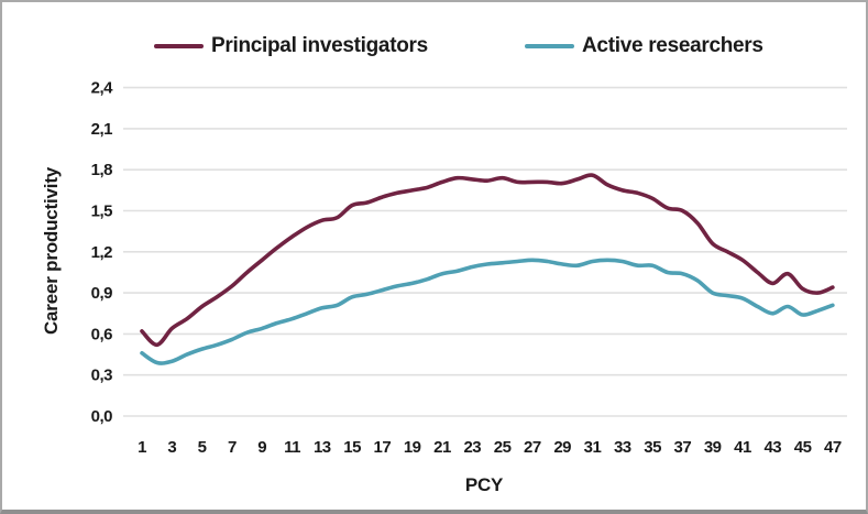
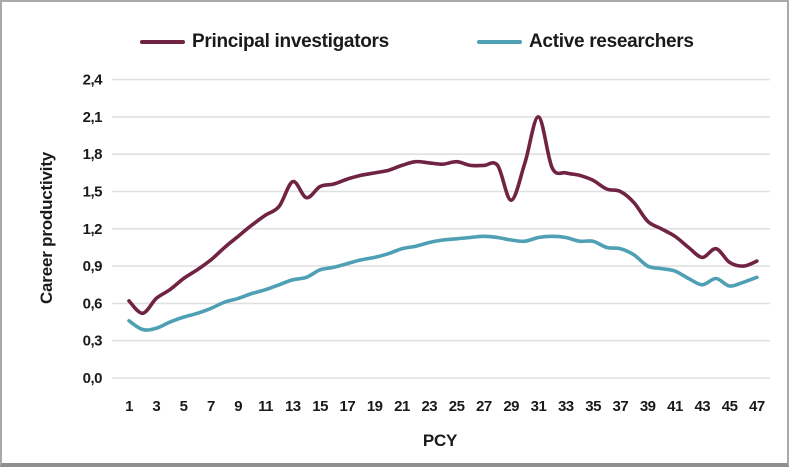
Principal investigators/13: 1,43 -> 1,58
Principal investigators/29: 1,70 -> 1,43
Principal investigators/31: 1,76 -> 2,10
